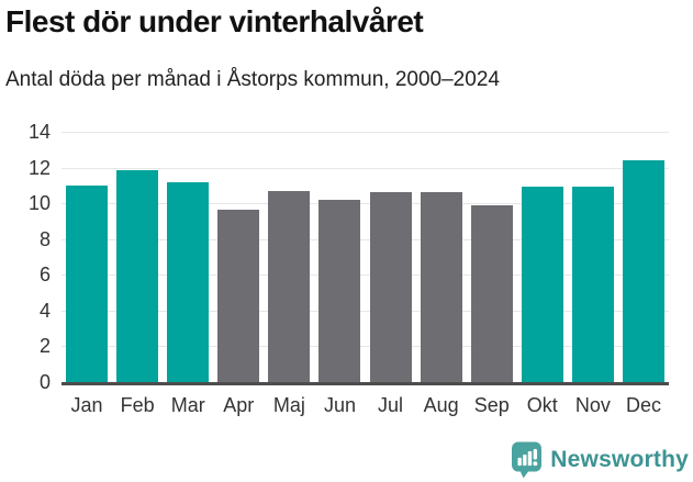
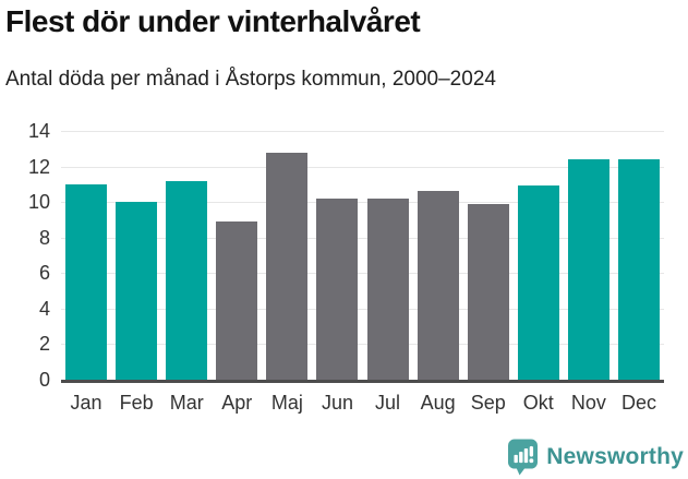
Feb: 11.8 -> 10.0
Apr: 9.7 -> 8.9
Maj: 10.7 -> 12.8
Jul: 10.7 -> 10.2
Nov: 10.9 -> 12.4
